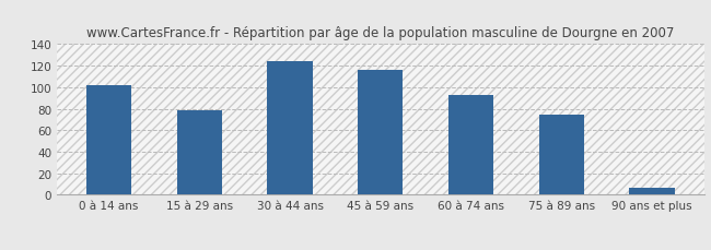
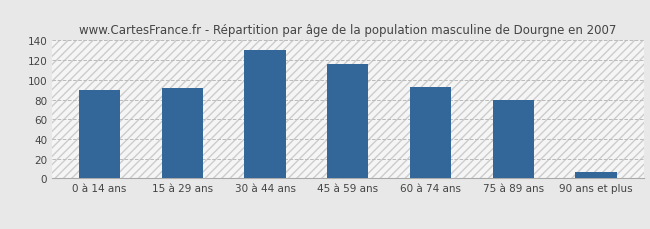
0 à 14 ans: 102 -> 90
15 à 29 ans: 79 -> 92
30 à 44 ans: 124 -> 130
75 à 89 ans: 74 -> 80
